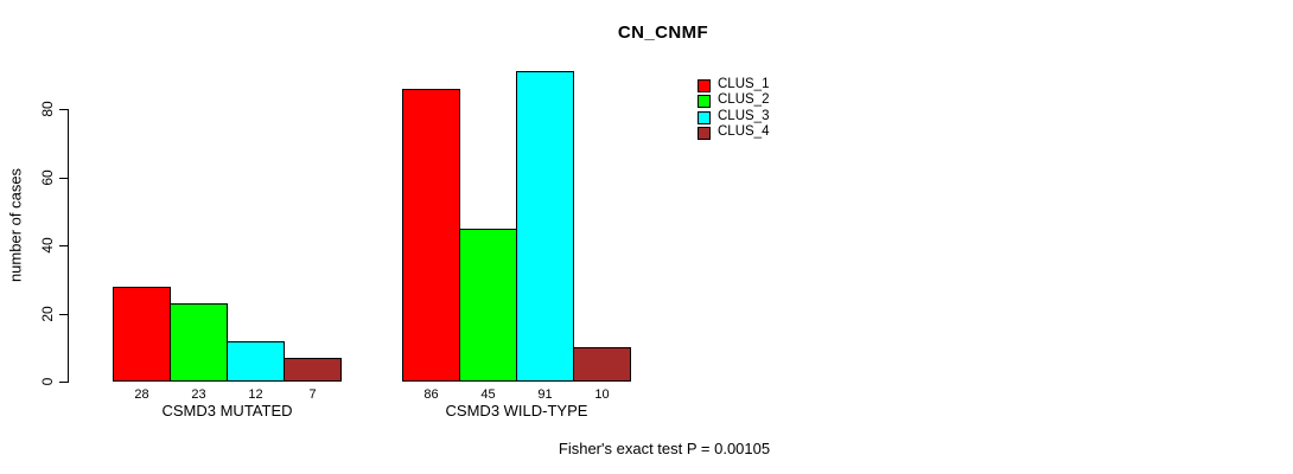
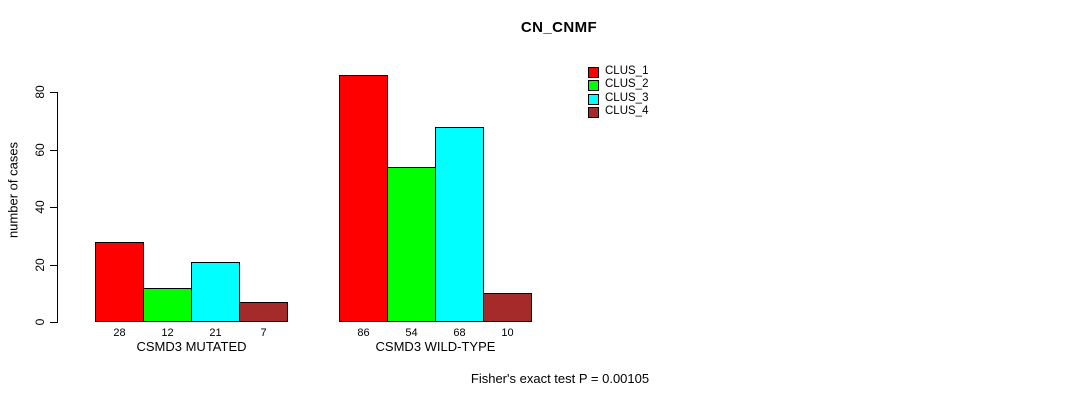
CLUS_2/CSMD3 MUTATED: 23 -> 12
CLUS_3/CSMD3 MUTATED: 12 -> 21
CLUS_2/CSMD3 WILD-TYPE: 45 -> 54
CLUS_3/CSMD3 WILD-TYPE: 91 -> 68
